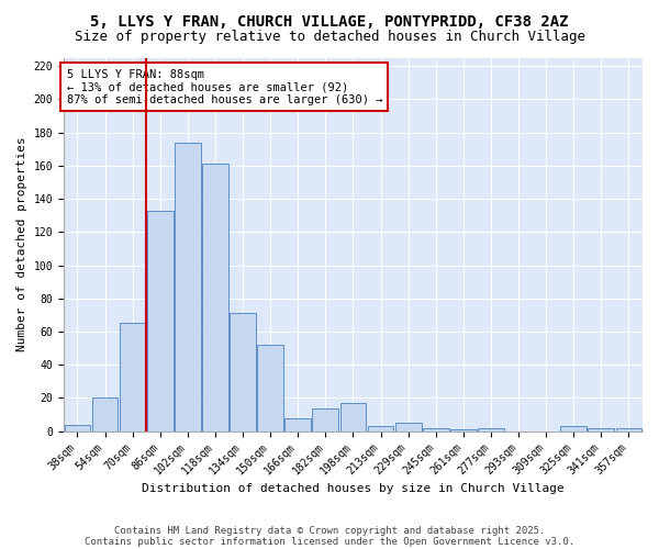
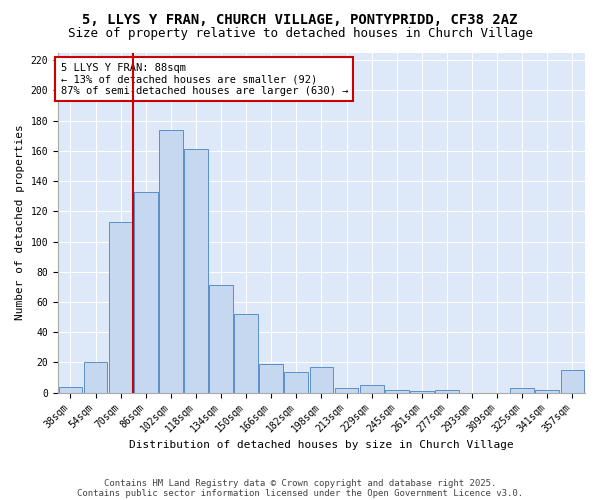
70sqm: 65 -> 113
166sqm: 8 -> 19
357sqm: 2 -> 15
